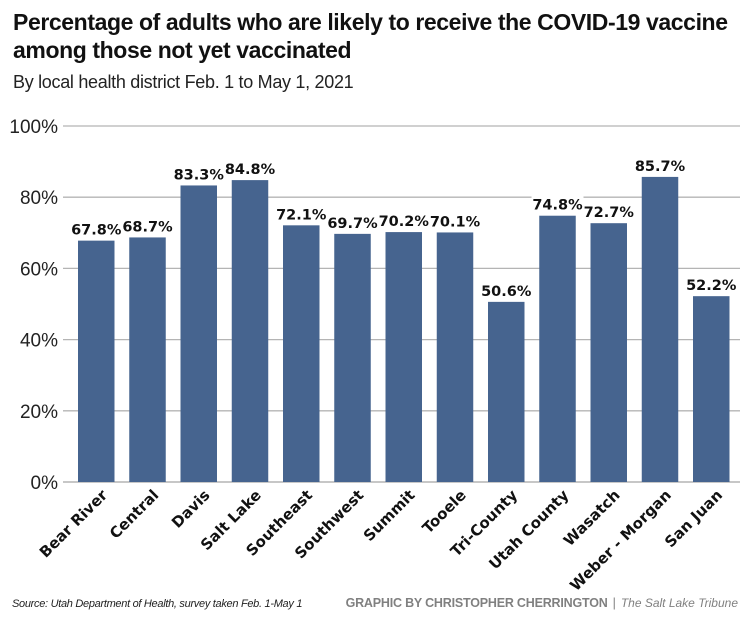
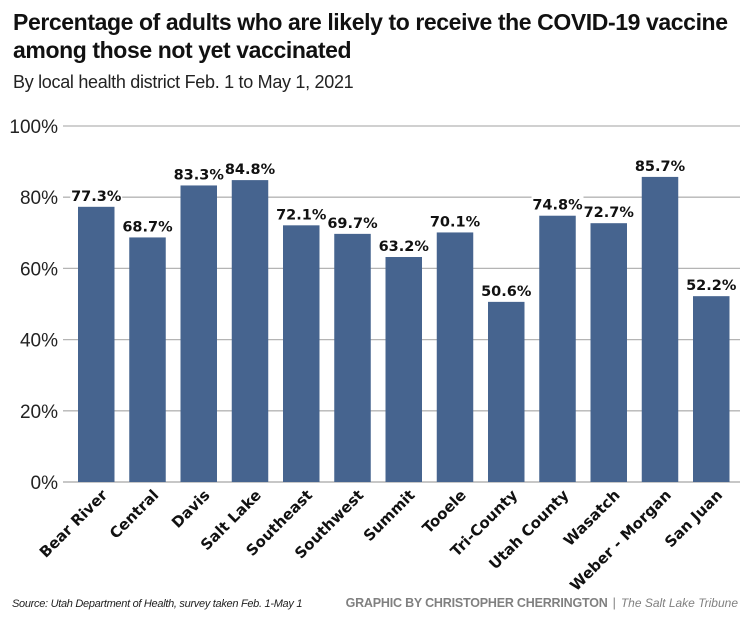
Bear River: 67.8% -> 77.3%
Summit: 70.2% -> 63.2%
